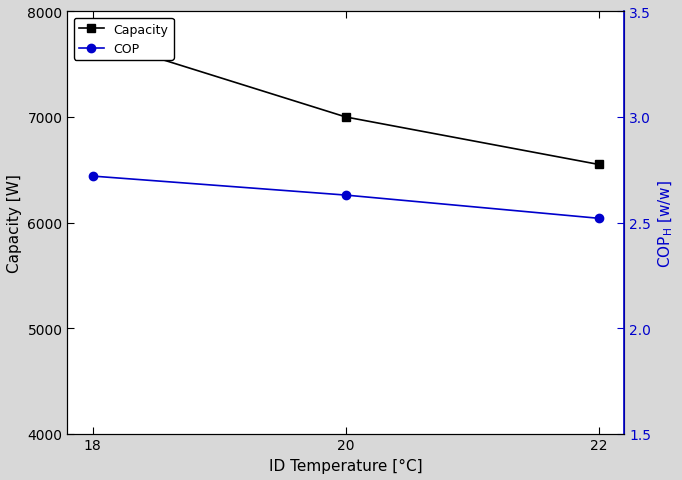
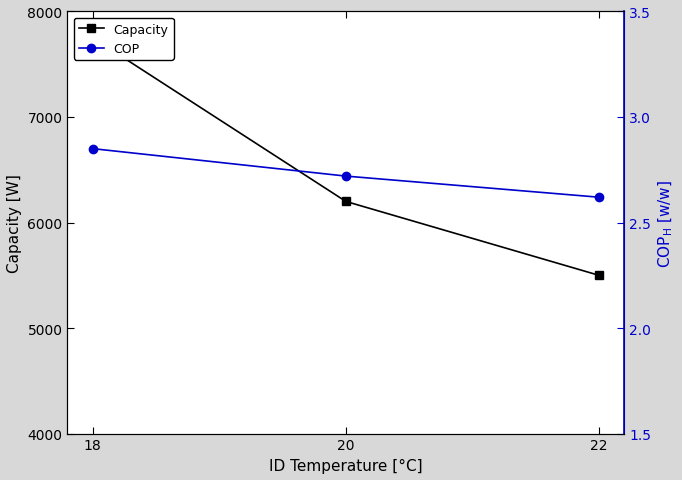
COP/18: 2.72 -> 2.85
Capacity/20: 7000 -> 6200
COP/20: 2.63 -> 2.72
Capacity/22: 6550 -> 5500
COP/22: 2.52 -> 2.62
